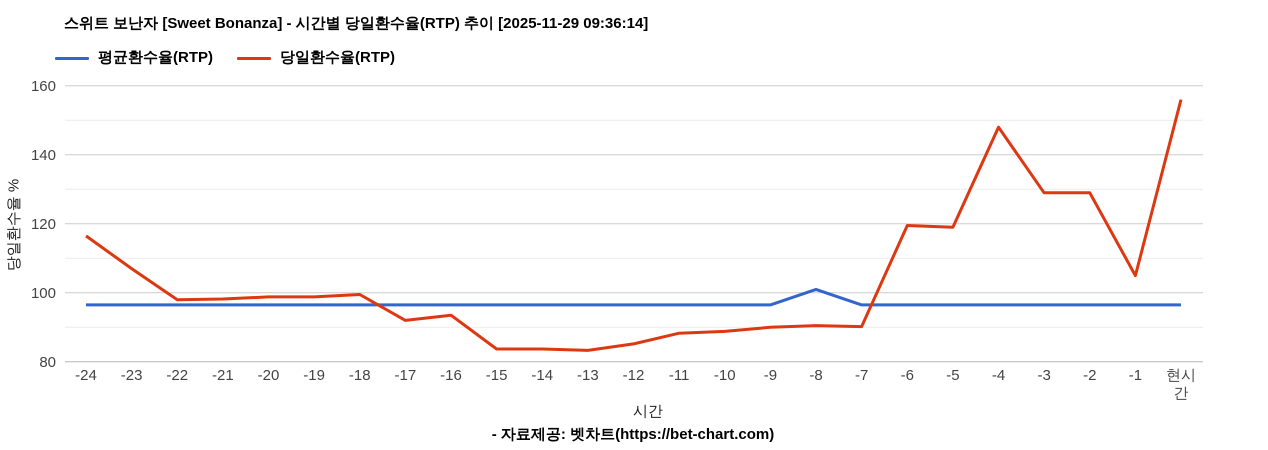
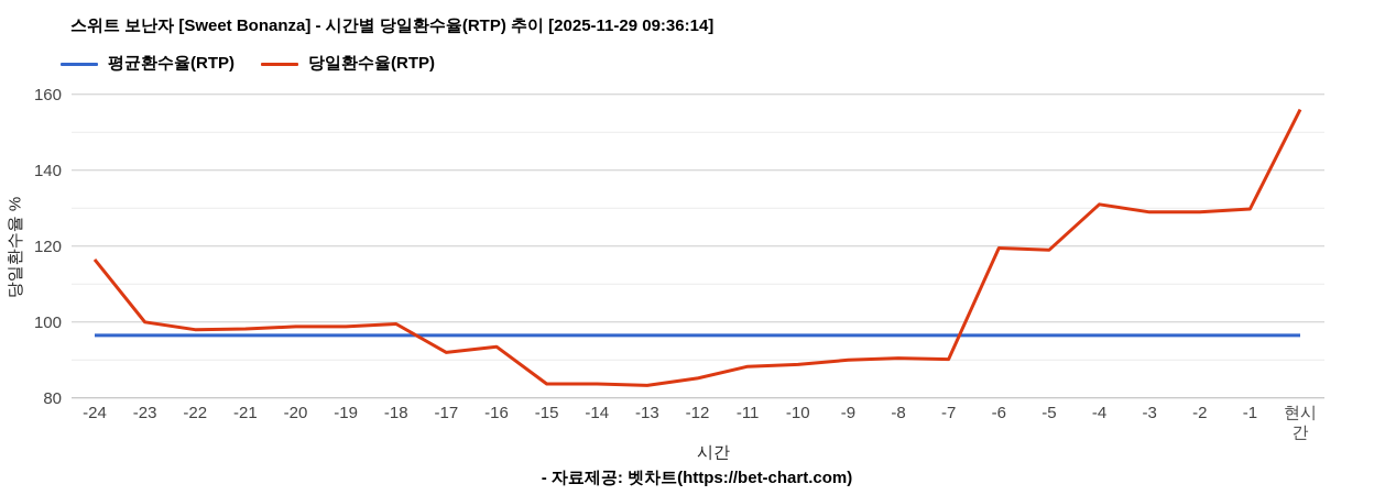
당일환수율(RTP)/-23: 107 -> 100
평균환수율(RTP)/-8: 101 -> 96
당일환수율(RTP)/-4: 148 -> 131
당일환수율(RTP)/-1: 105 -> 130
